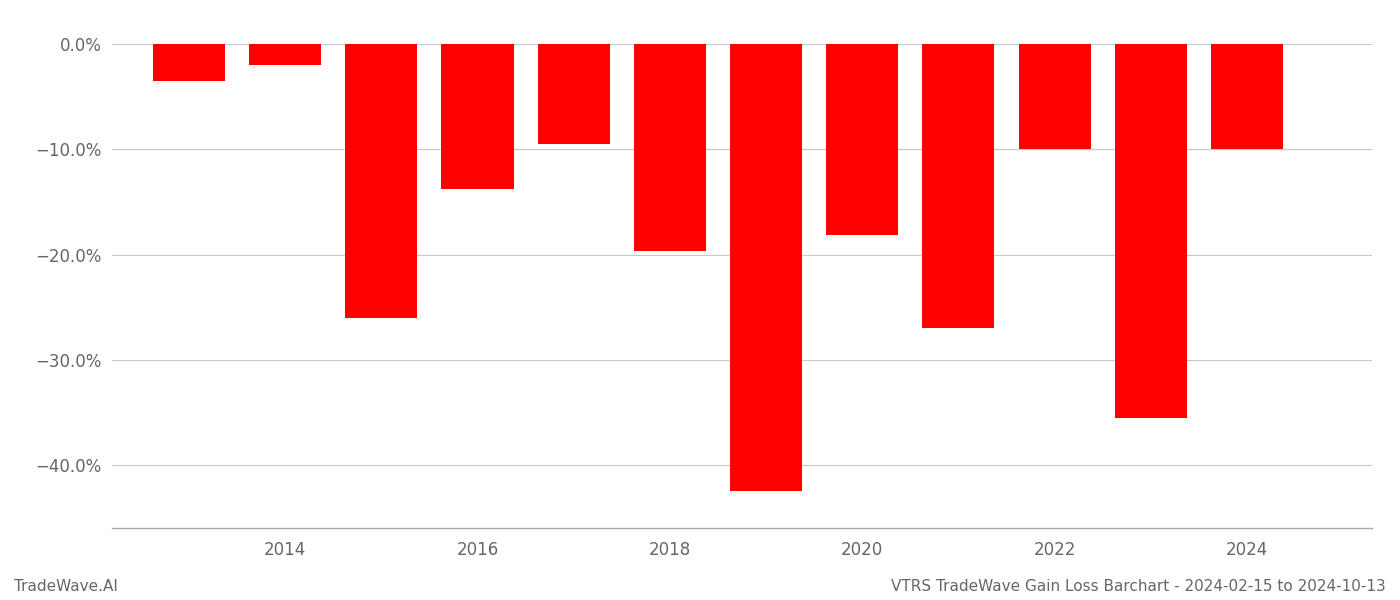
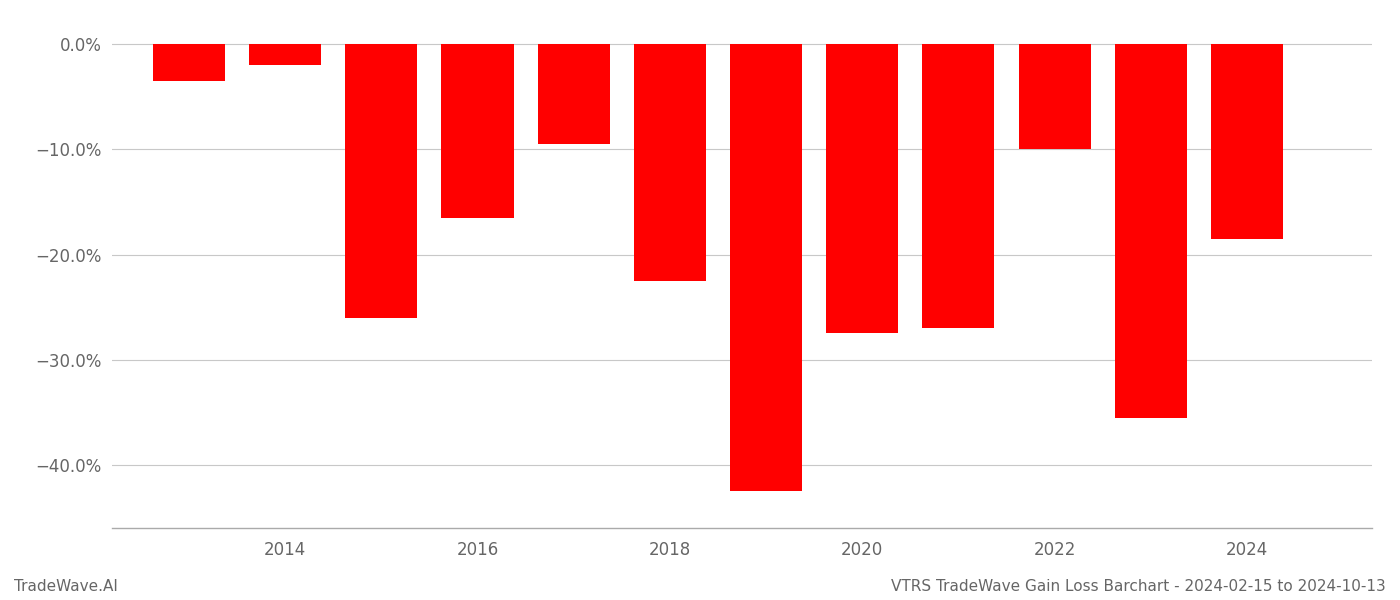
2016: -13.8% -> -16.5%
2018: -19.7% -> -22.5%
2020: -18.1% -> -27.5%
2024: -10.0% -> -18.5%
